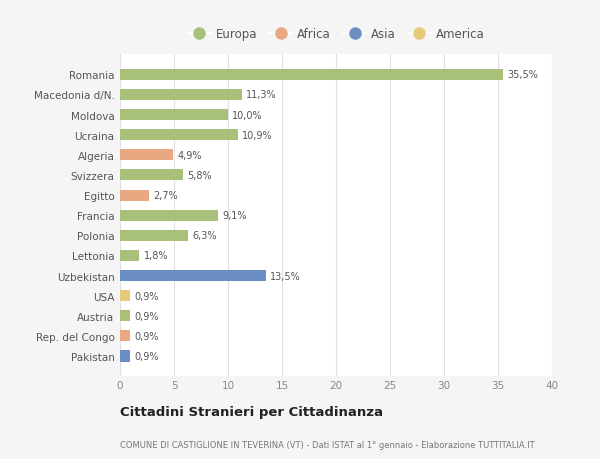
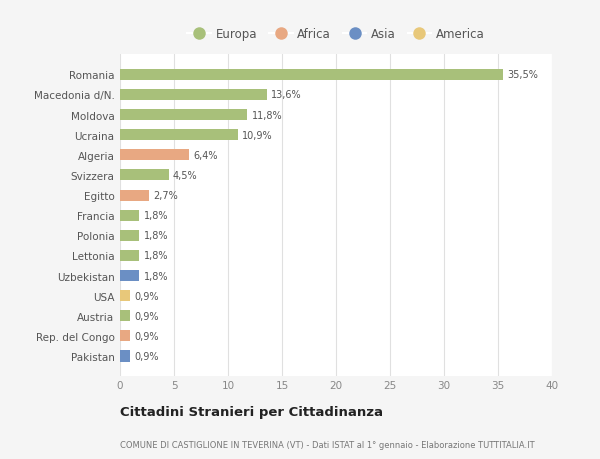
Macedonia d/N.: 11,3% -> 13,6%
Moldova: 10,0% -> 11,8%
Algeria: 4,9% -> 6,4%
Svizzera: 5,8% -> 4,5%
Francia: 9,1% -> 1,8%
Polonia: 6,3% -> 1,8%
Uzbekistan: 13,5% -> 1,8%
